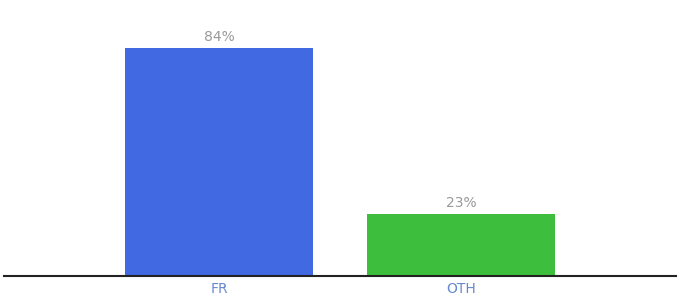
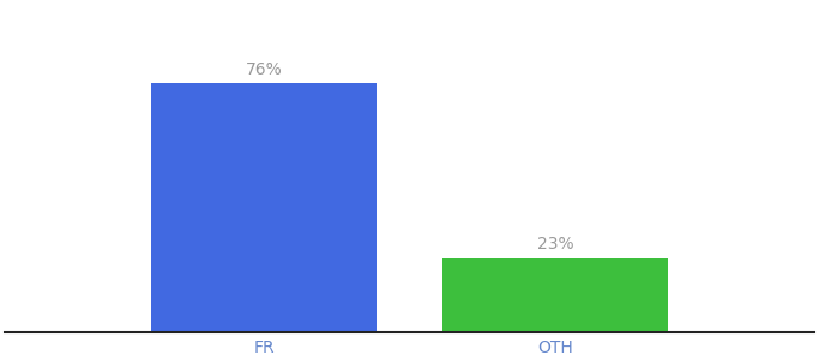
FR: 84% -> 76%
